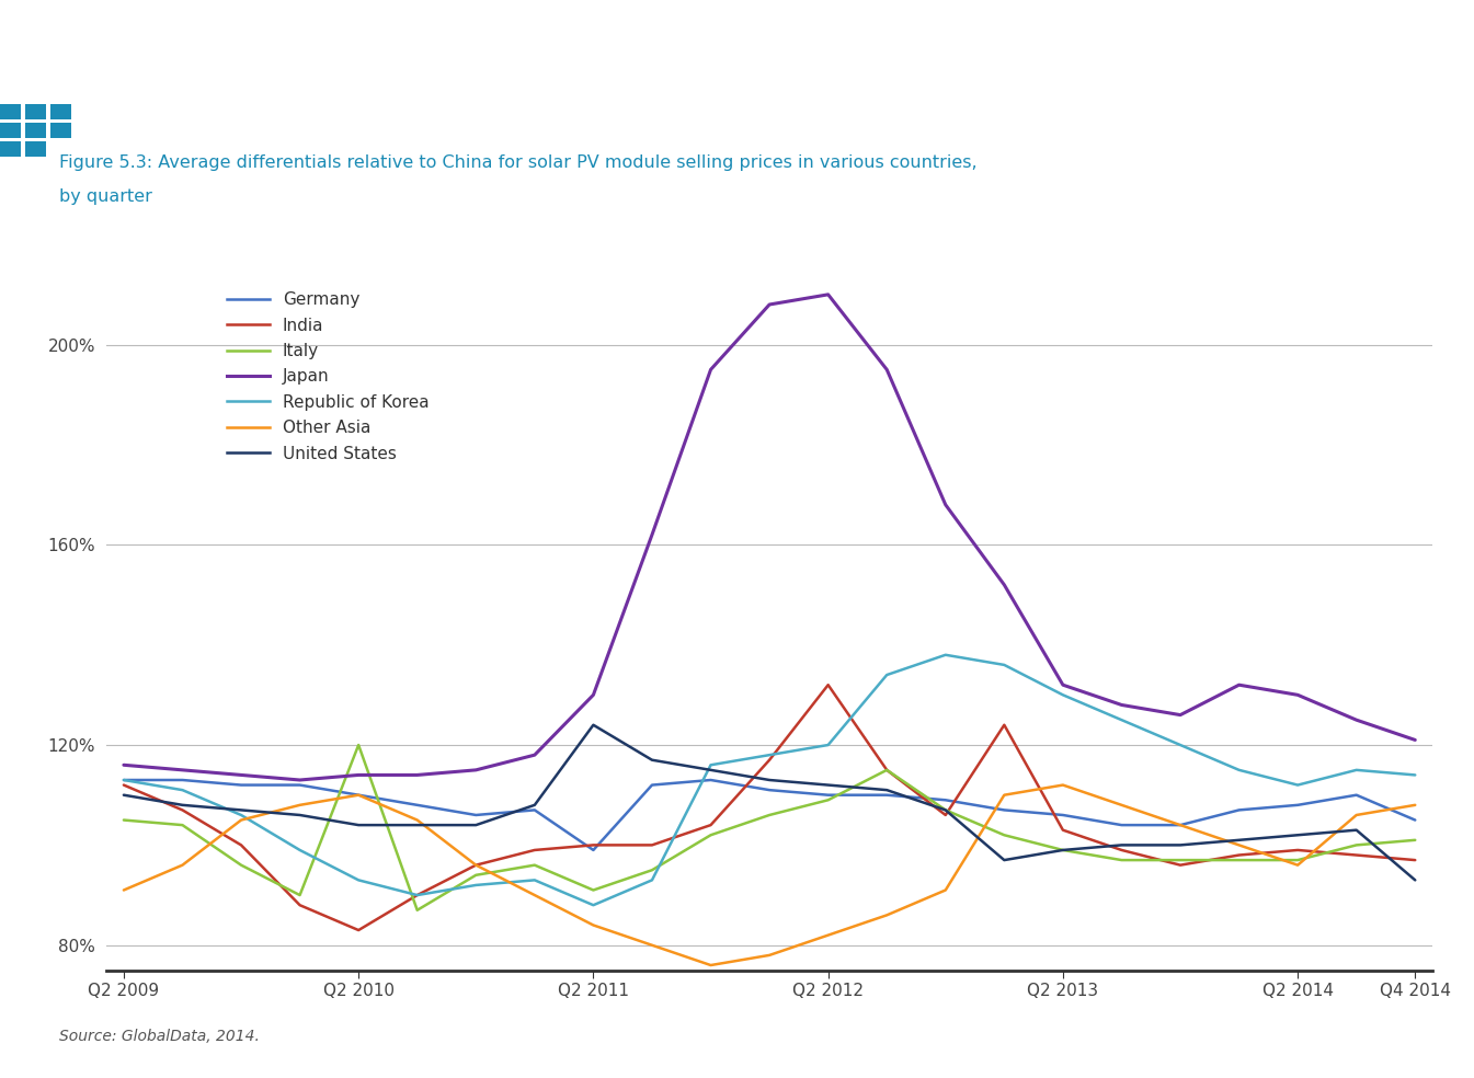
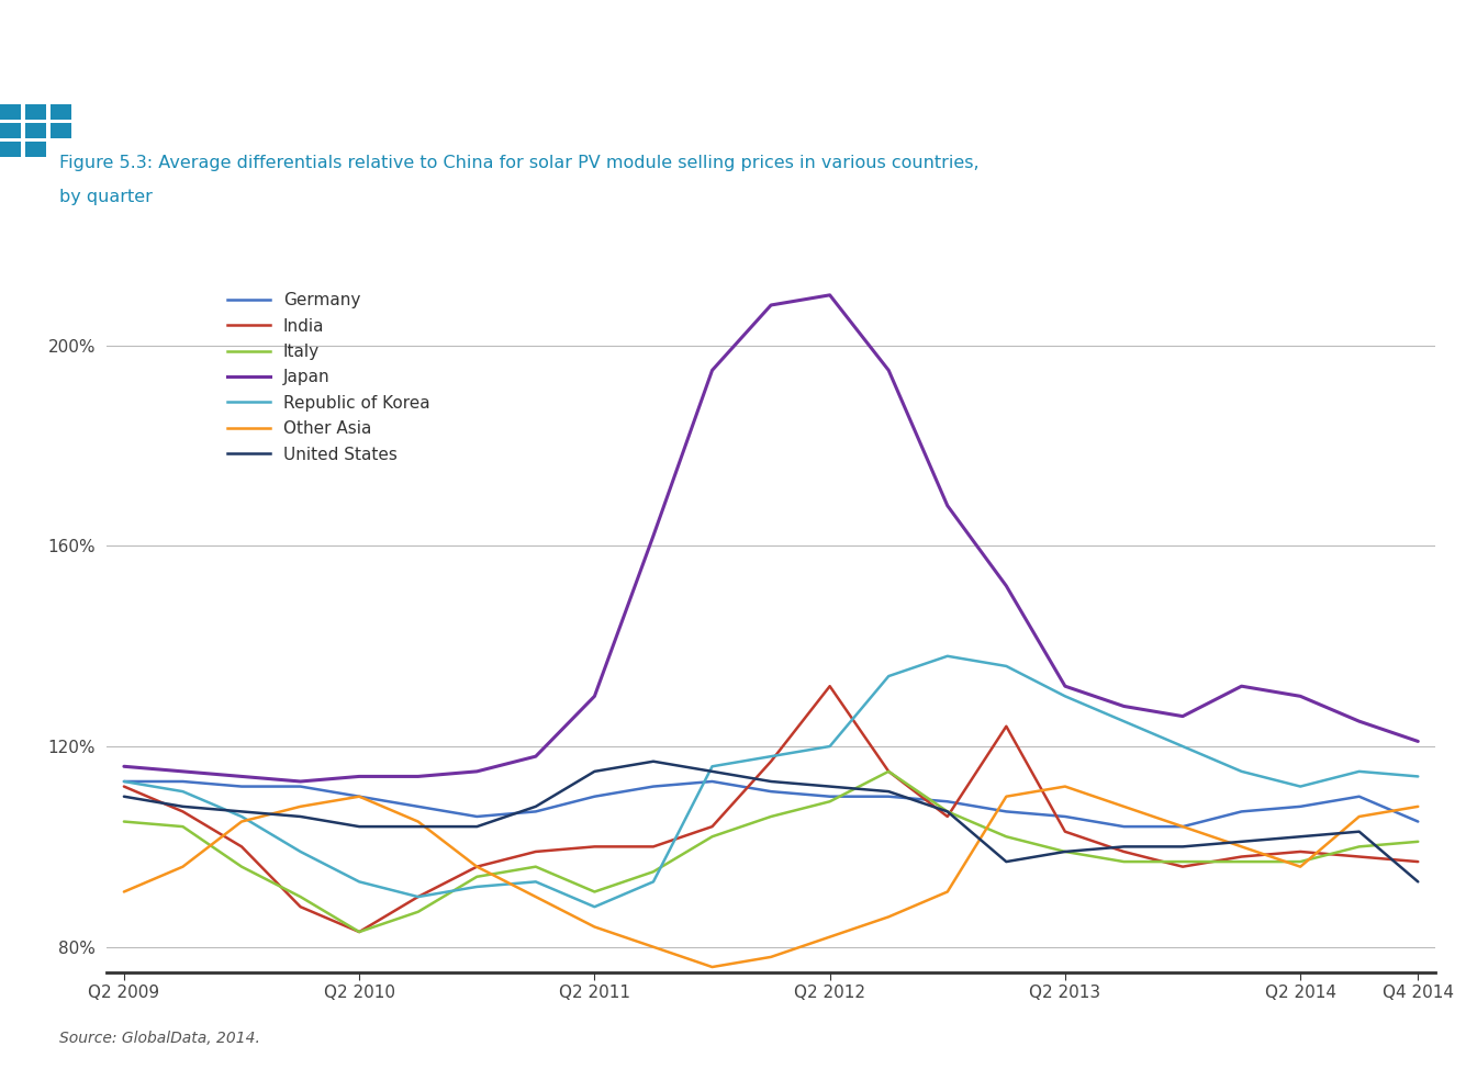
Italy/Q2 2010: 120% -> 83%
Germany/Q2 2011: 99% -> 110%
United States/Q2 2011: 124% -> 115%
